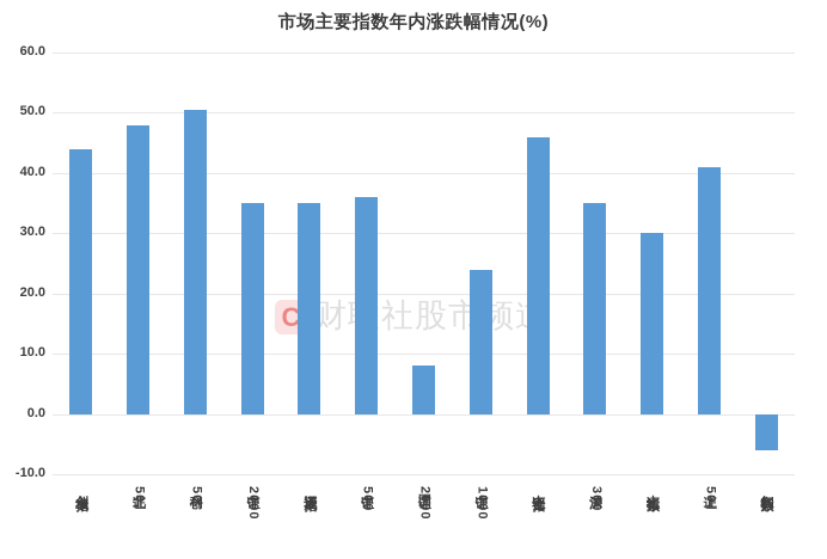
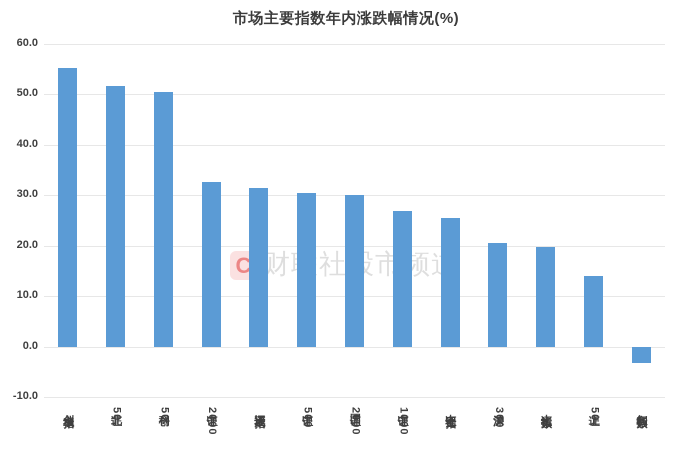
创业板指: 44 -> 55
北证50: 48 -> 52
中证2000: 35 -> 33
深证成指: 35 -> 32
中证500: 36 -> 30
国证2000: 8 -> 30
中证1000: 24 -> 27
中证全指: 46 -> 26
沪深300: 35 -> 21
上证指数: 30 -> 20
上证50: 41 -> 14
红利指数: -6 -> -3
